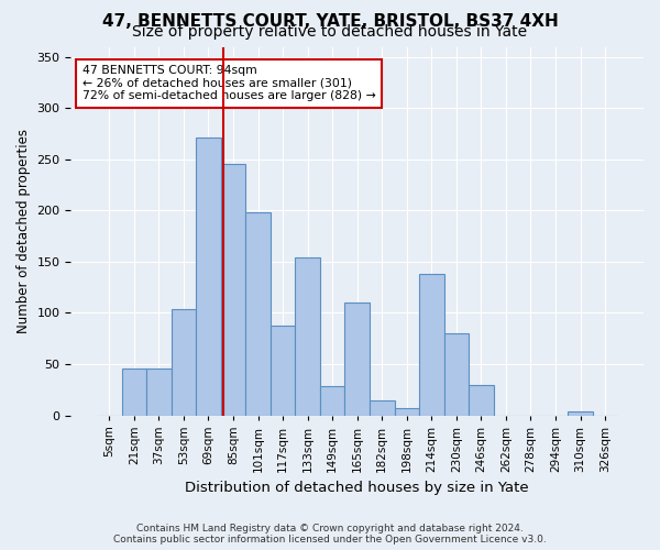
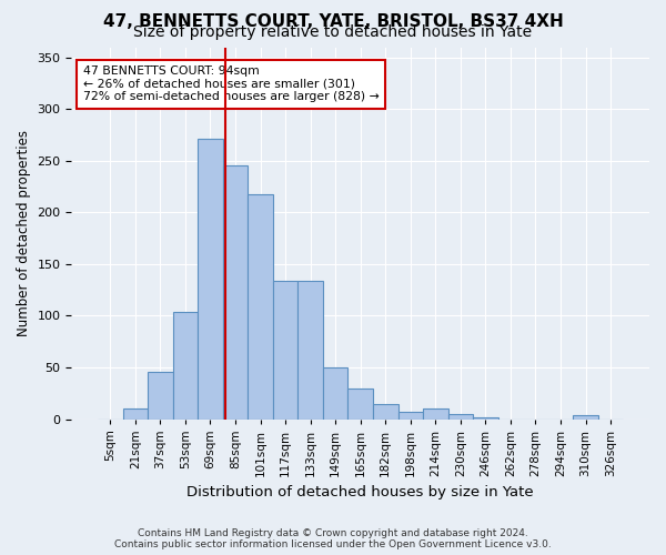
21sqm: 46 -> 10
101sqm: 198 -> 218
117sqm: 88 -> 134
133sqm: 154 -> 134
149sqm: 28 -> 50
165sqm: 110 -> 30
214sqm: 138 -> 10
230sqm: 80 -> 5
246sqm: 30 -> 2
